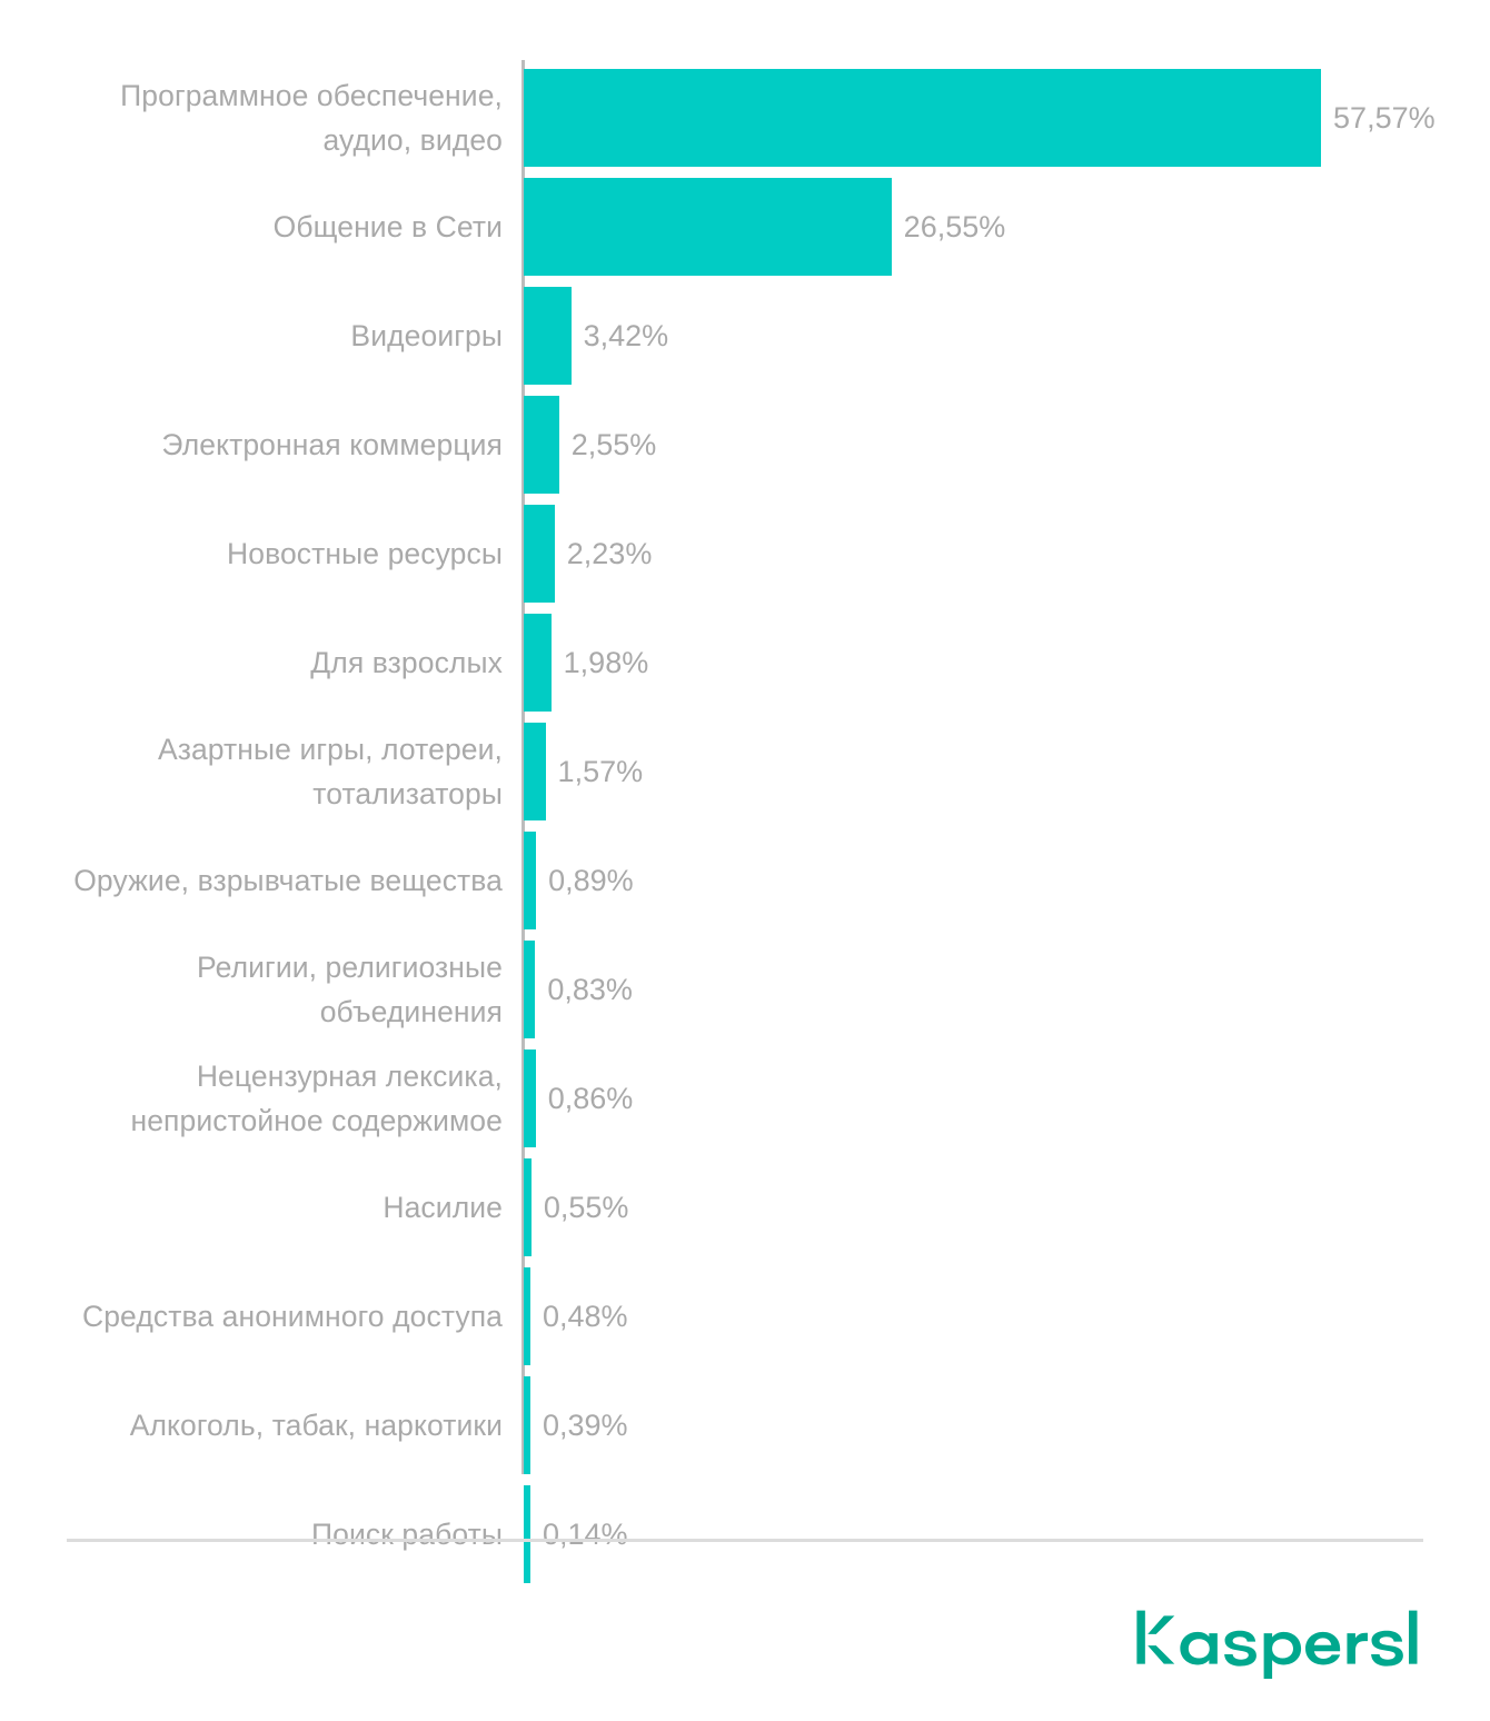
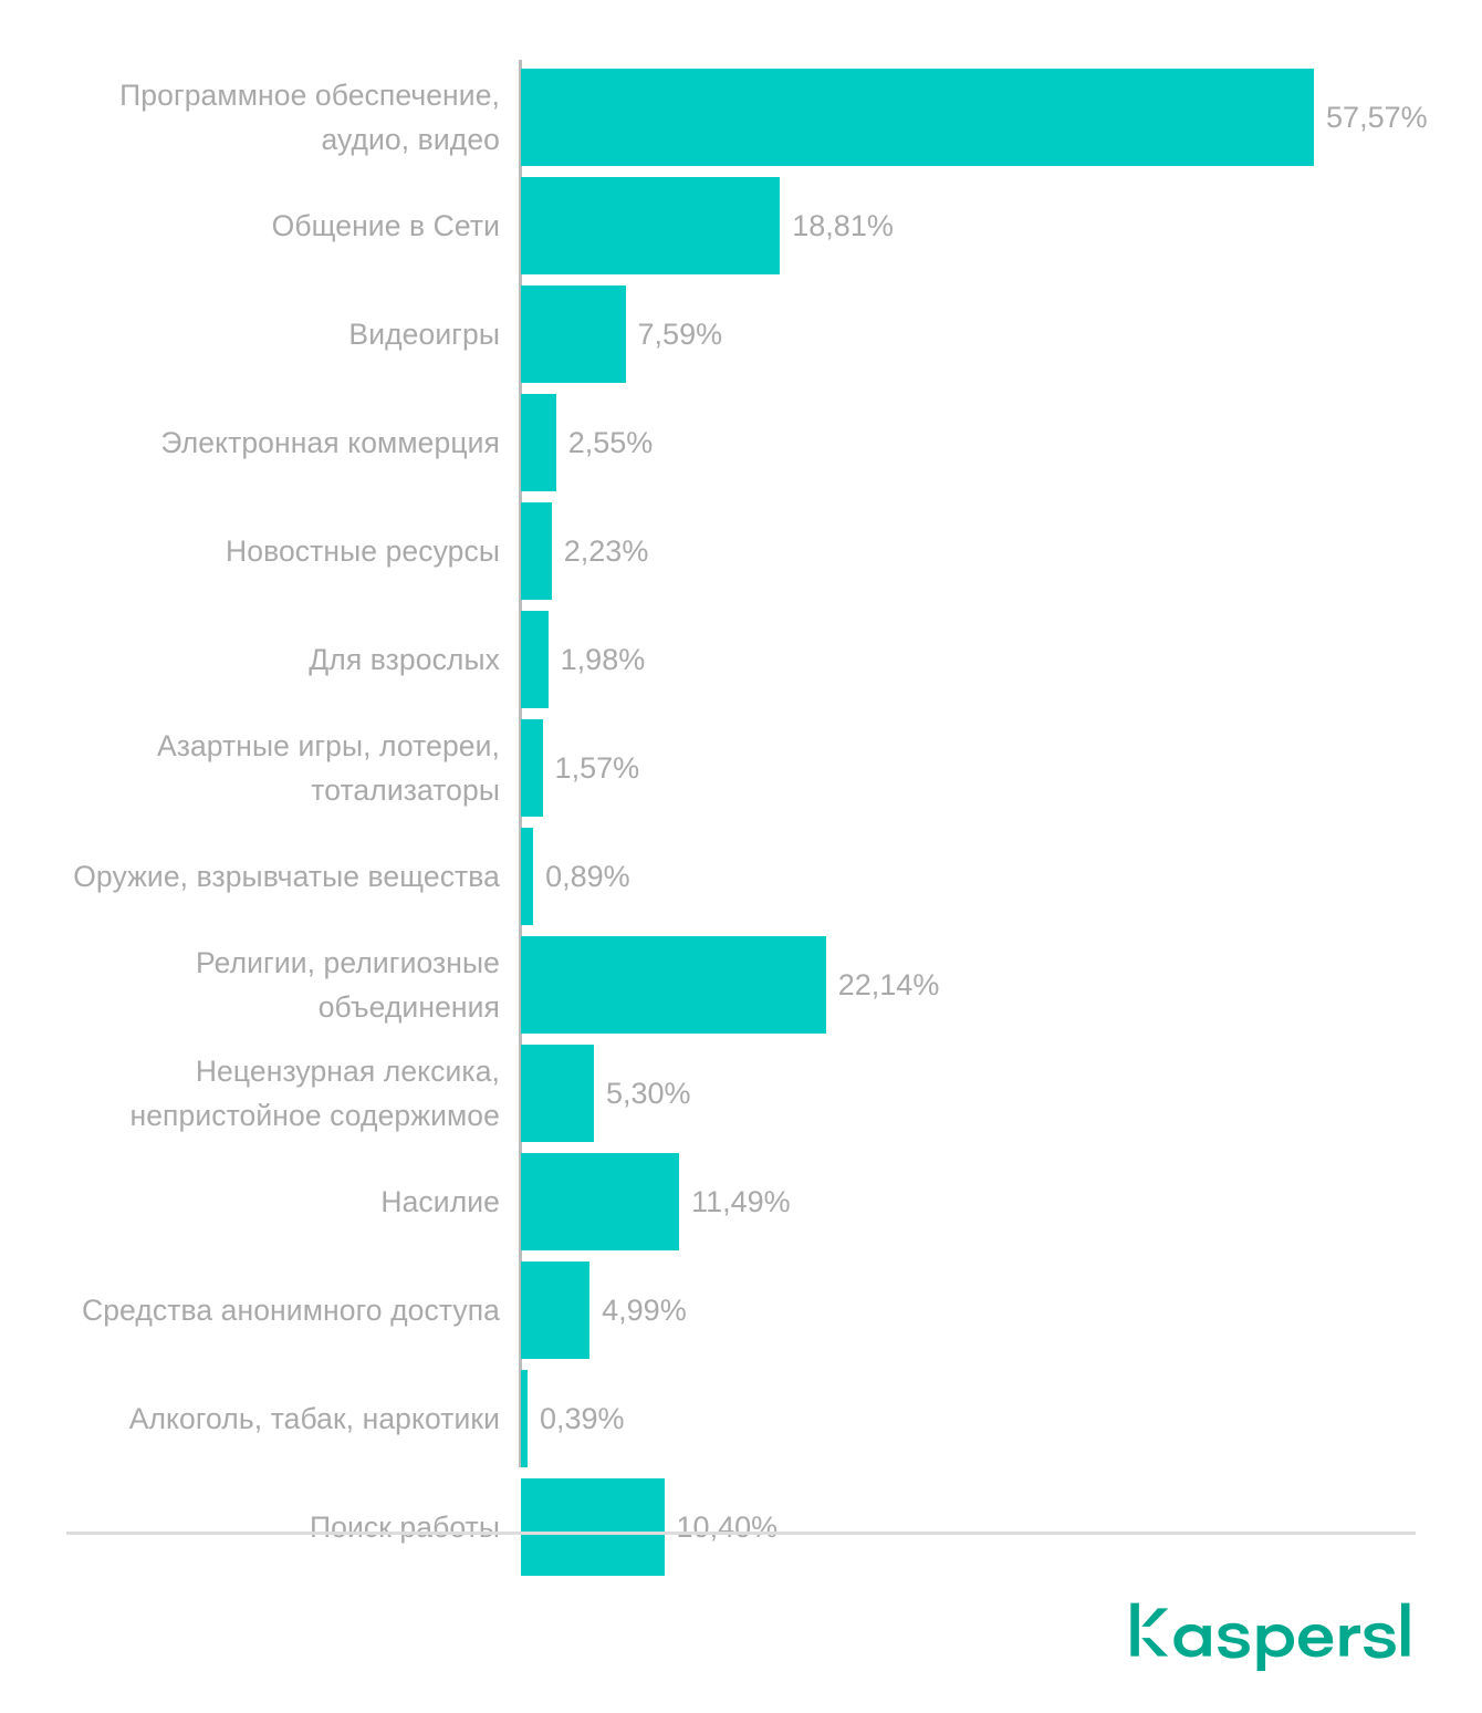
Общение в Сети: 26,55% -> 18,81%
Видеоигры: 3,42% -> 7,59%
Религии, религиозные объединения: 0,83% -> 22,14%
Нецензурная лексика, непристойное содержимое: 0,86% -> 5,30%
Насилие: 0,55% -> 11,49%
Средства анонимного доступа: 0,48% -> 4,99%
Поиск работы: 0,14% -> 10,40%
